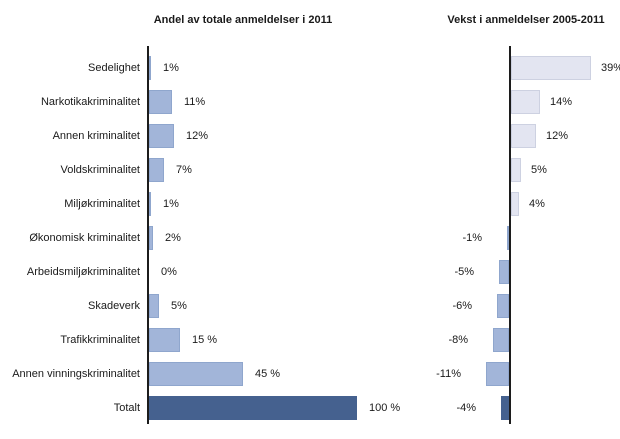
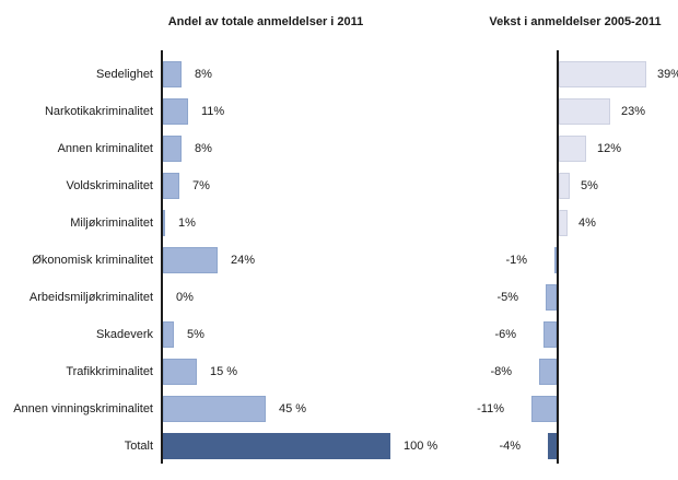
Andel av totale anmeldelser i 2011/Sedelighet: 1% -> 8%
Vekst i anmeldelser 2005-2011/Narkotikakriminalitet: 14% -> 23%
Andel av totale anmeldelser i 2011/Annen kriminalitet: 12% -> 8%
Andel av totale anmeldelser i 2011/Økonomisk kriminalitet: 2% -> 24%
